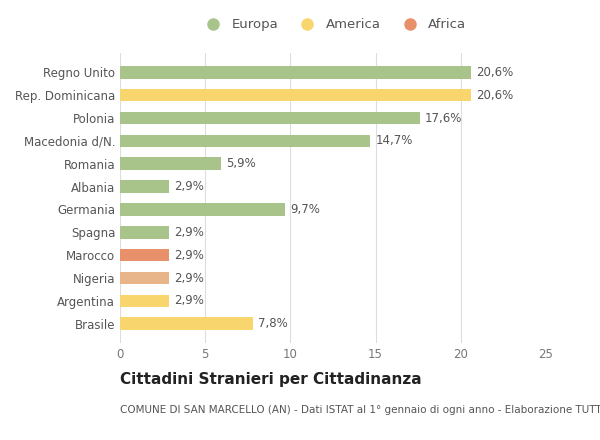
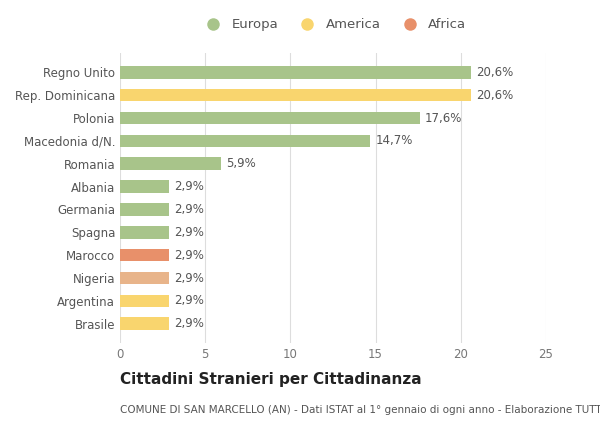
Germania: 9,7% -> 2,9%
Brasile: 7,8% -> 2,9%
